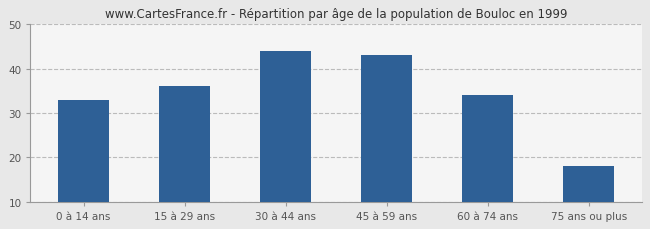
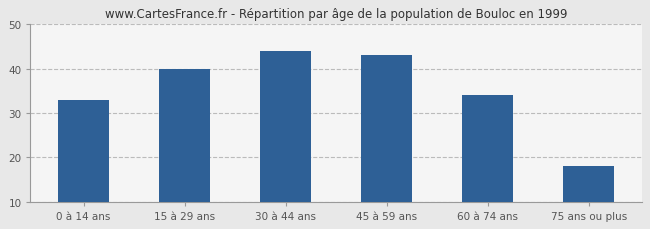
15 à 29 ans: 36 -> 40
